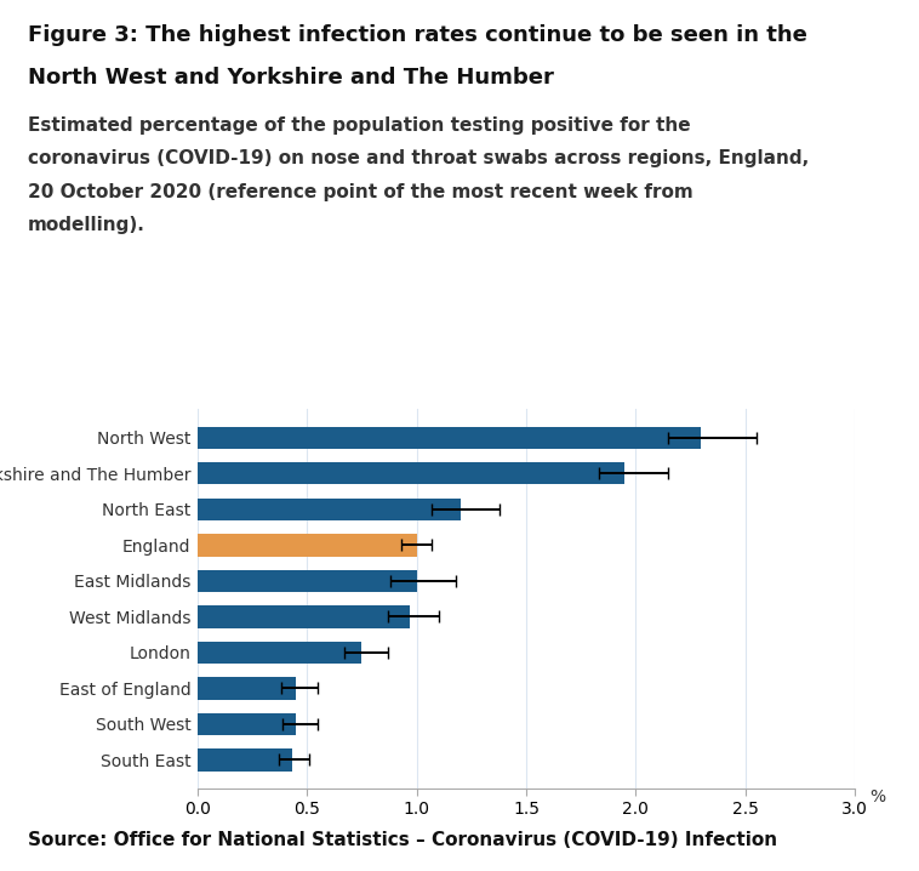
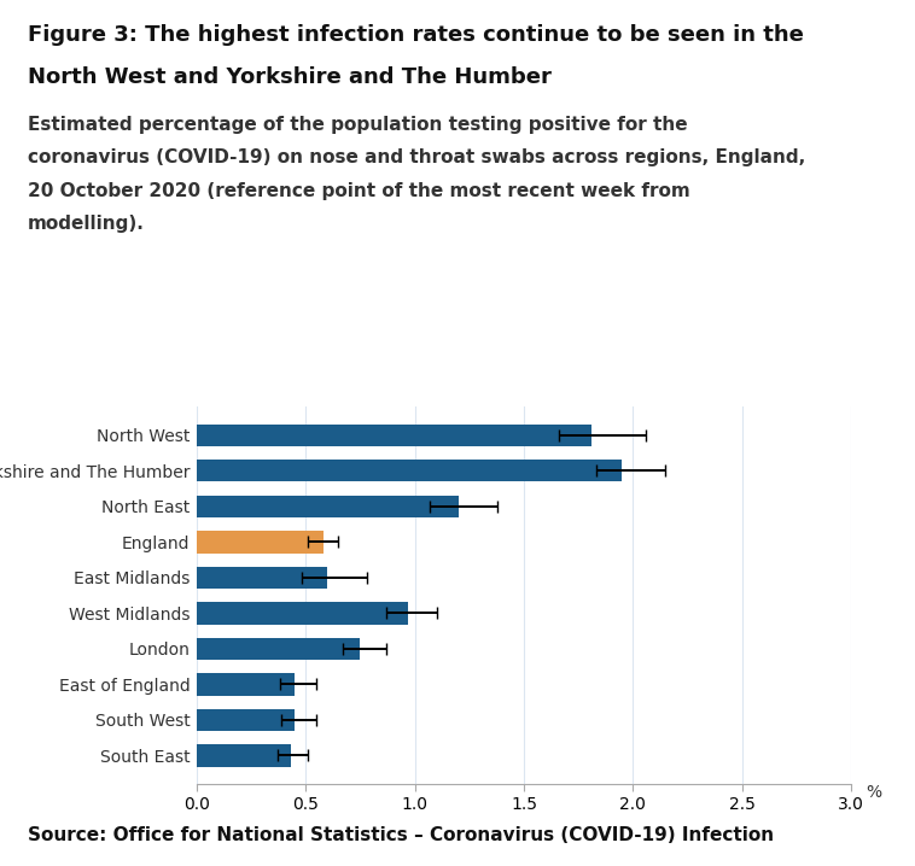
North West: 2.30 -> 1.81
England: 1.00 -> 0.58
East Midlands: 1.00 -> 0.60
